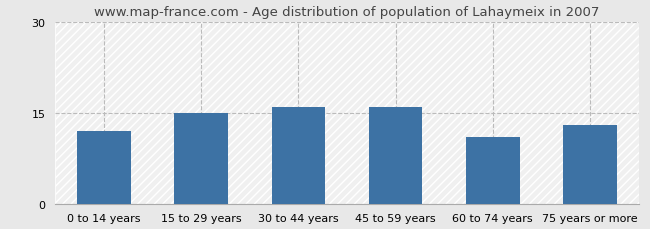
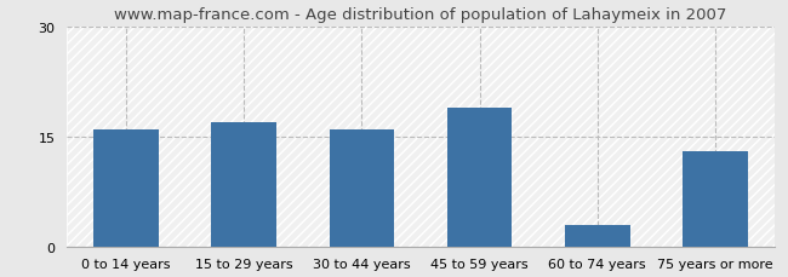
0 to 14 years: 12 -> 16
15 to 29 years: 15 -> 17
45 to 59 years: 16 -> 19
60 to 74 years: 11 -> 3
